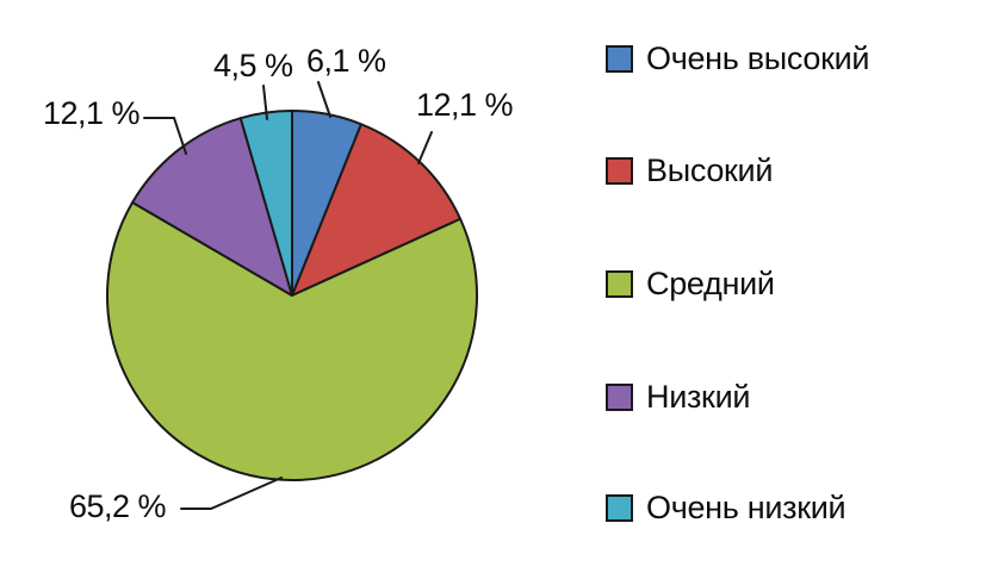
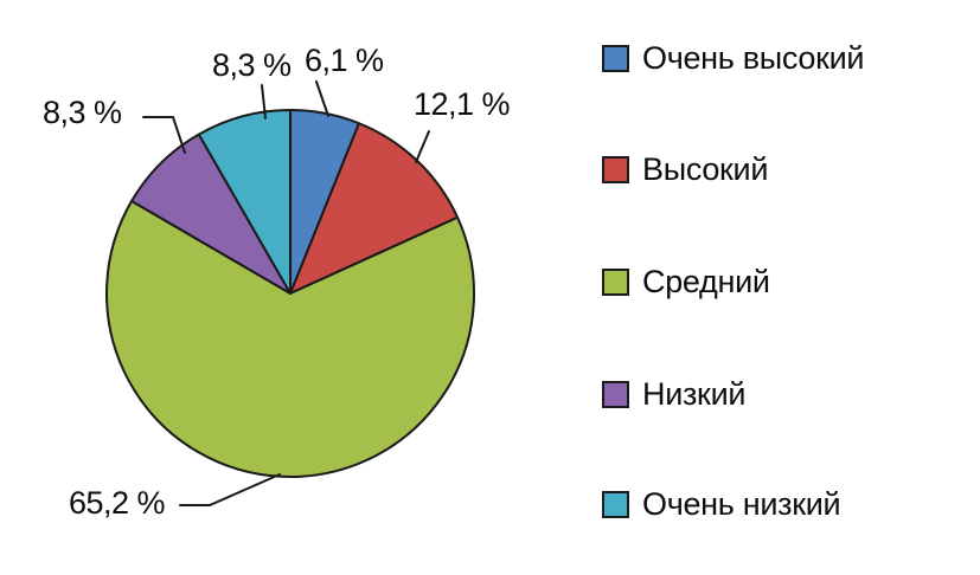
Низкий: 12,1 -> 8,3
Очень низкий: 4,5 -> 8,3
